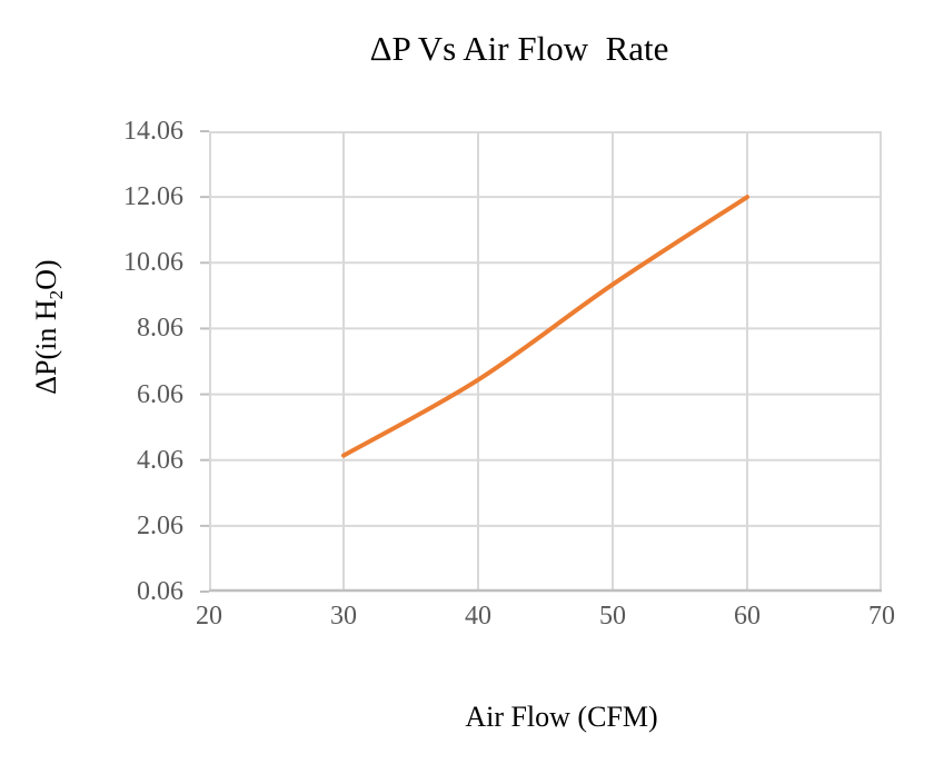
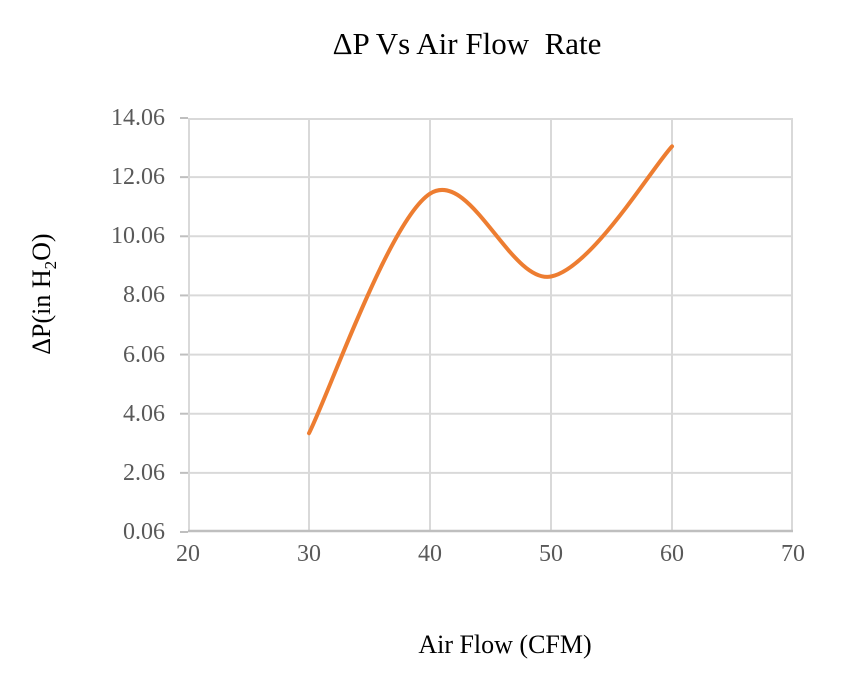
30: 4.2 -> 3.4
40: 6.5 -> 11.5
50: 9.4 -> 8.7
60: 12.1 -> 13.1
